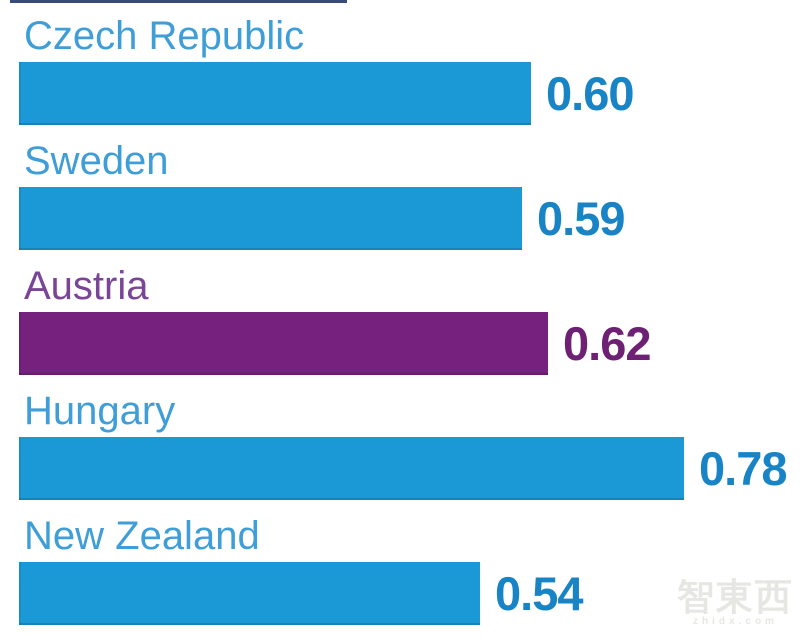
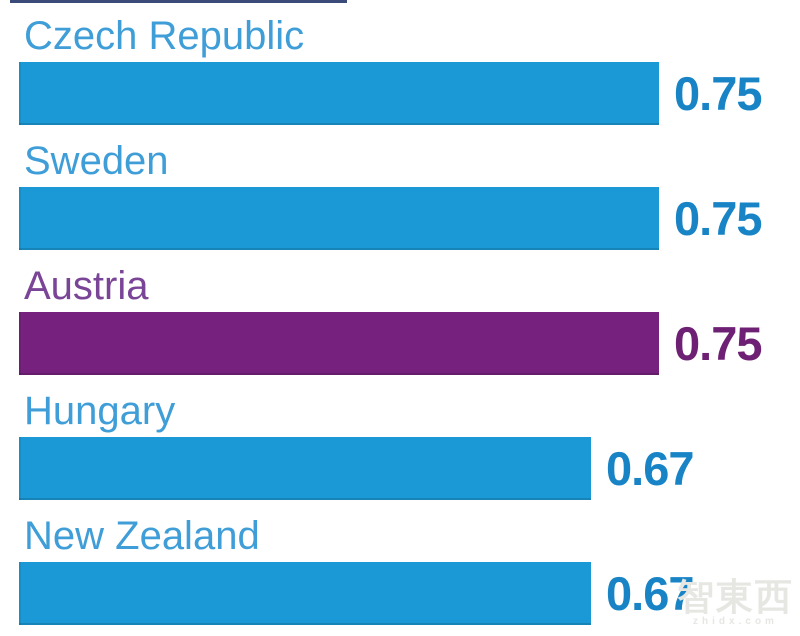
Czech Republic: 0.60 -> 0.75
Sweden: 0.59 -> 0.75
Austria: 0.62 -> 0.75
Hungary: 0.78 -> 0.67
New Zealand: 0.54 -> 0.67
